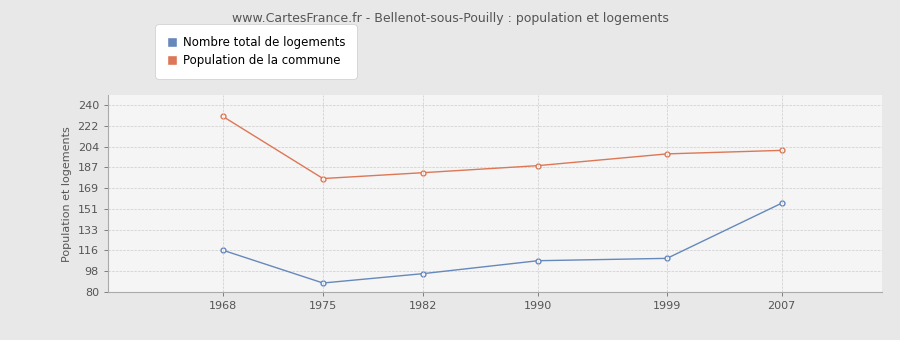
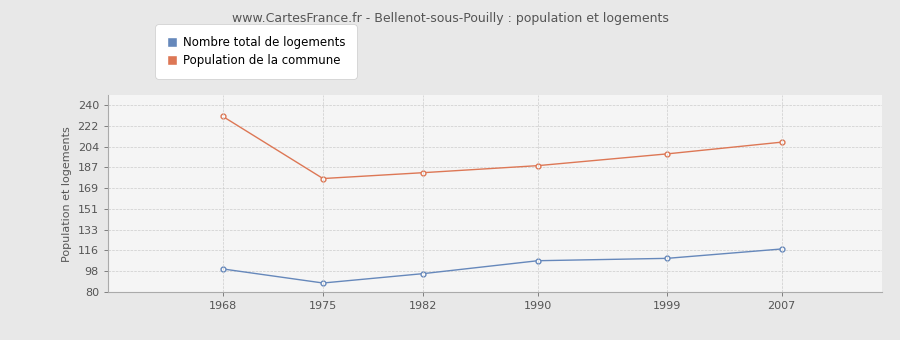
Nombre total de logements/1968: 116 -> 100
Nombre total de logements/2007: 156 -> 117
Population de la commune/2007: 201 -> 208
